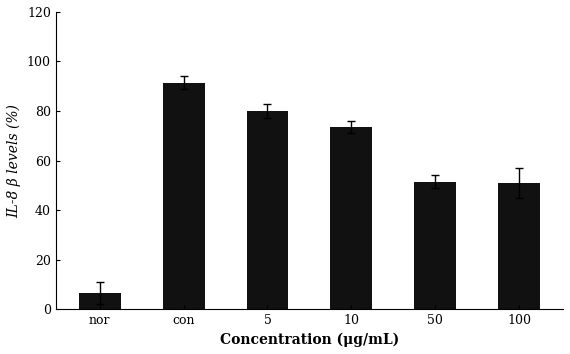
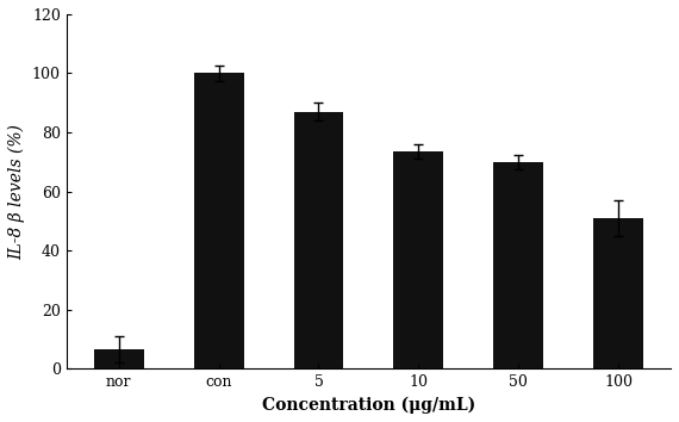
con: 91.5 -> 100.0
5: 80.0 -> 87.0
50: 51.5 -> 70.0
